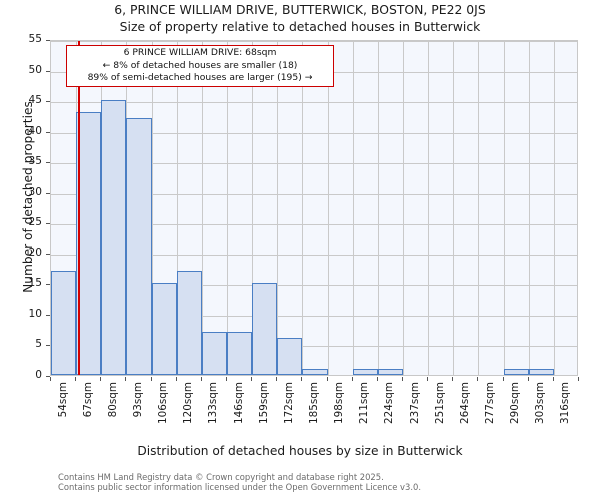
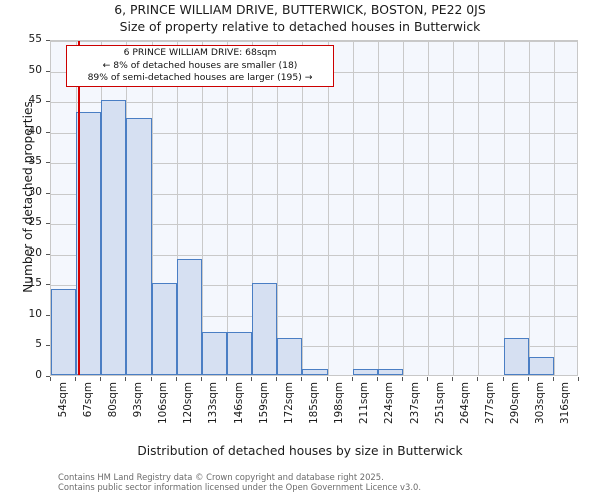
54sqm: 17 -> 14
120sqm: 17 -> 19
290sqm: 1 -> 6
303sqm: 1 -> 3
